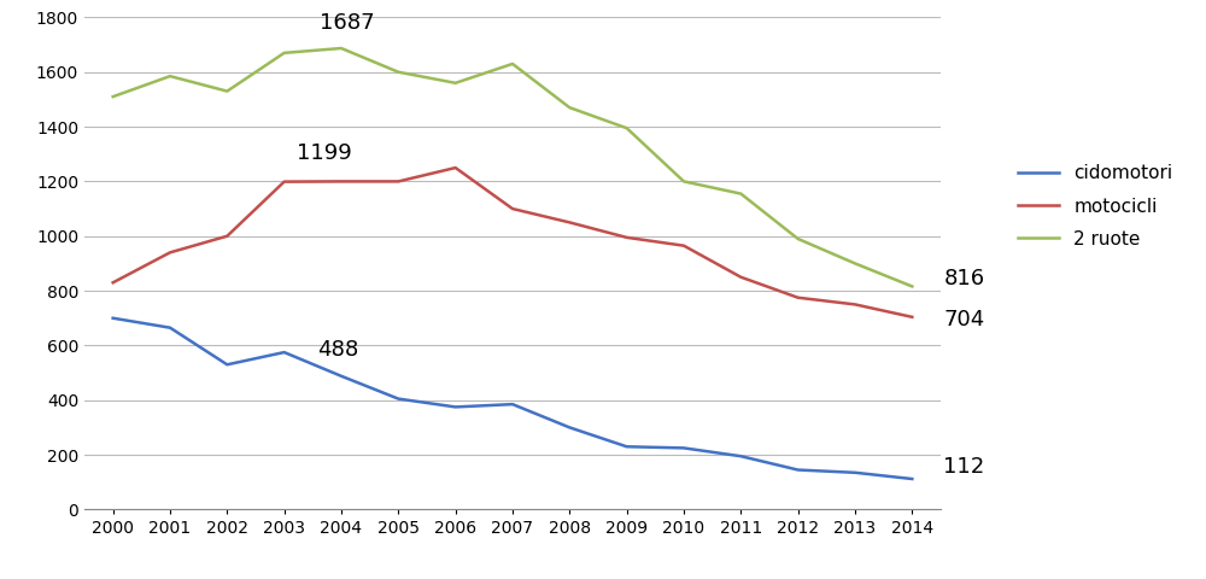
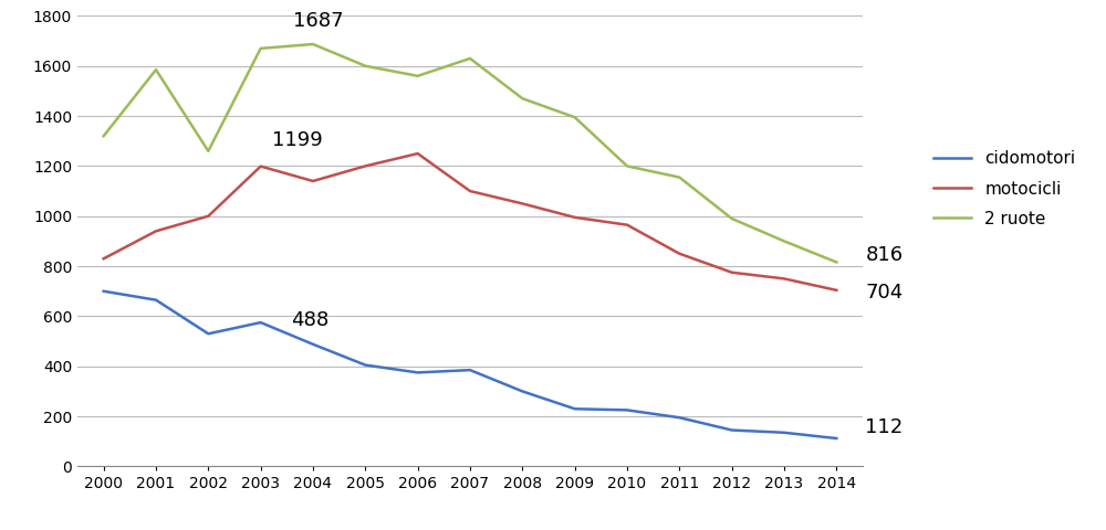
2 ruote/2000: 1510 -> 1320
2 ruote/2002: 1530 -> 1260
motocicli/2004: 1200 -> 1140
